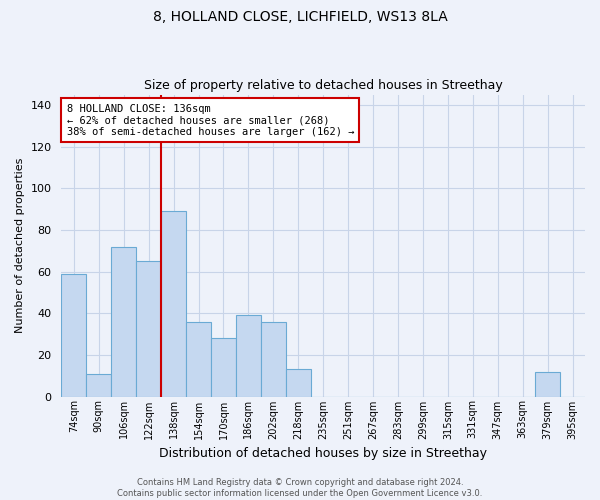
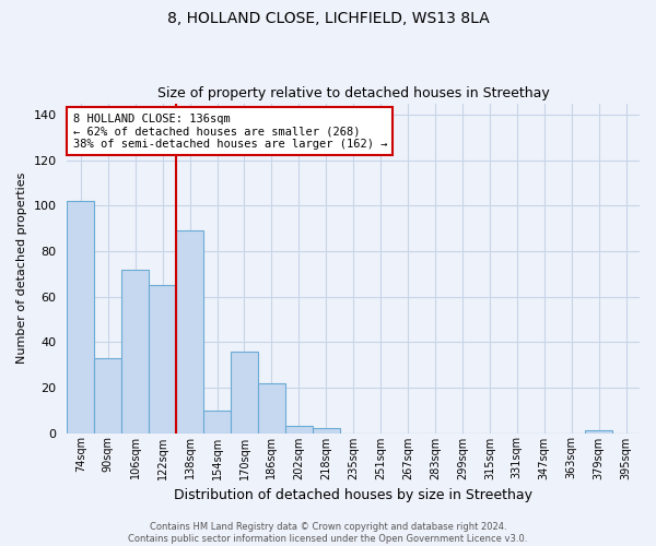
74sqm: 59 -> 102
90sqm: 11 -> 33
154sqm: 36 -> 10
170sqm: 28 -> 36
186sqm: 39 -> 22
202sqm: 36 -> 3
218sqm: 13 -> 2
379sqm: 12 -> 1
